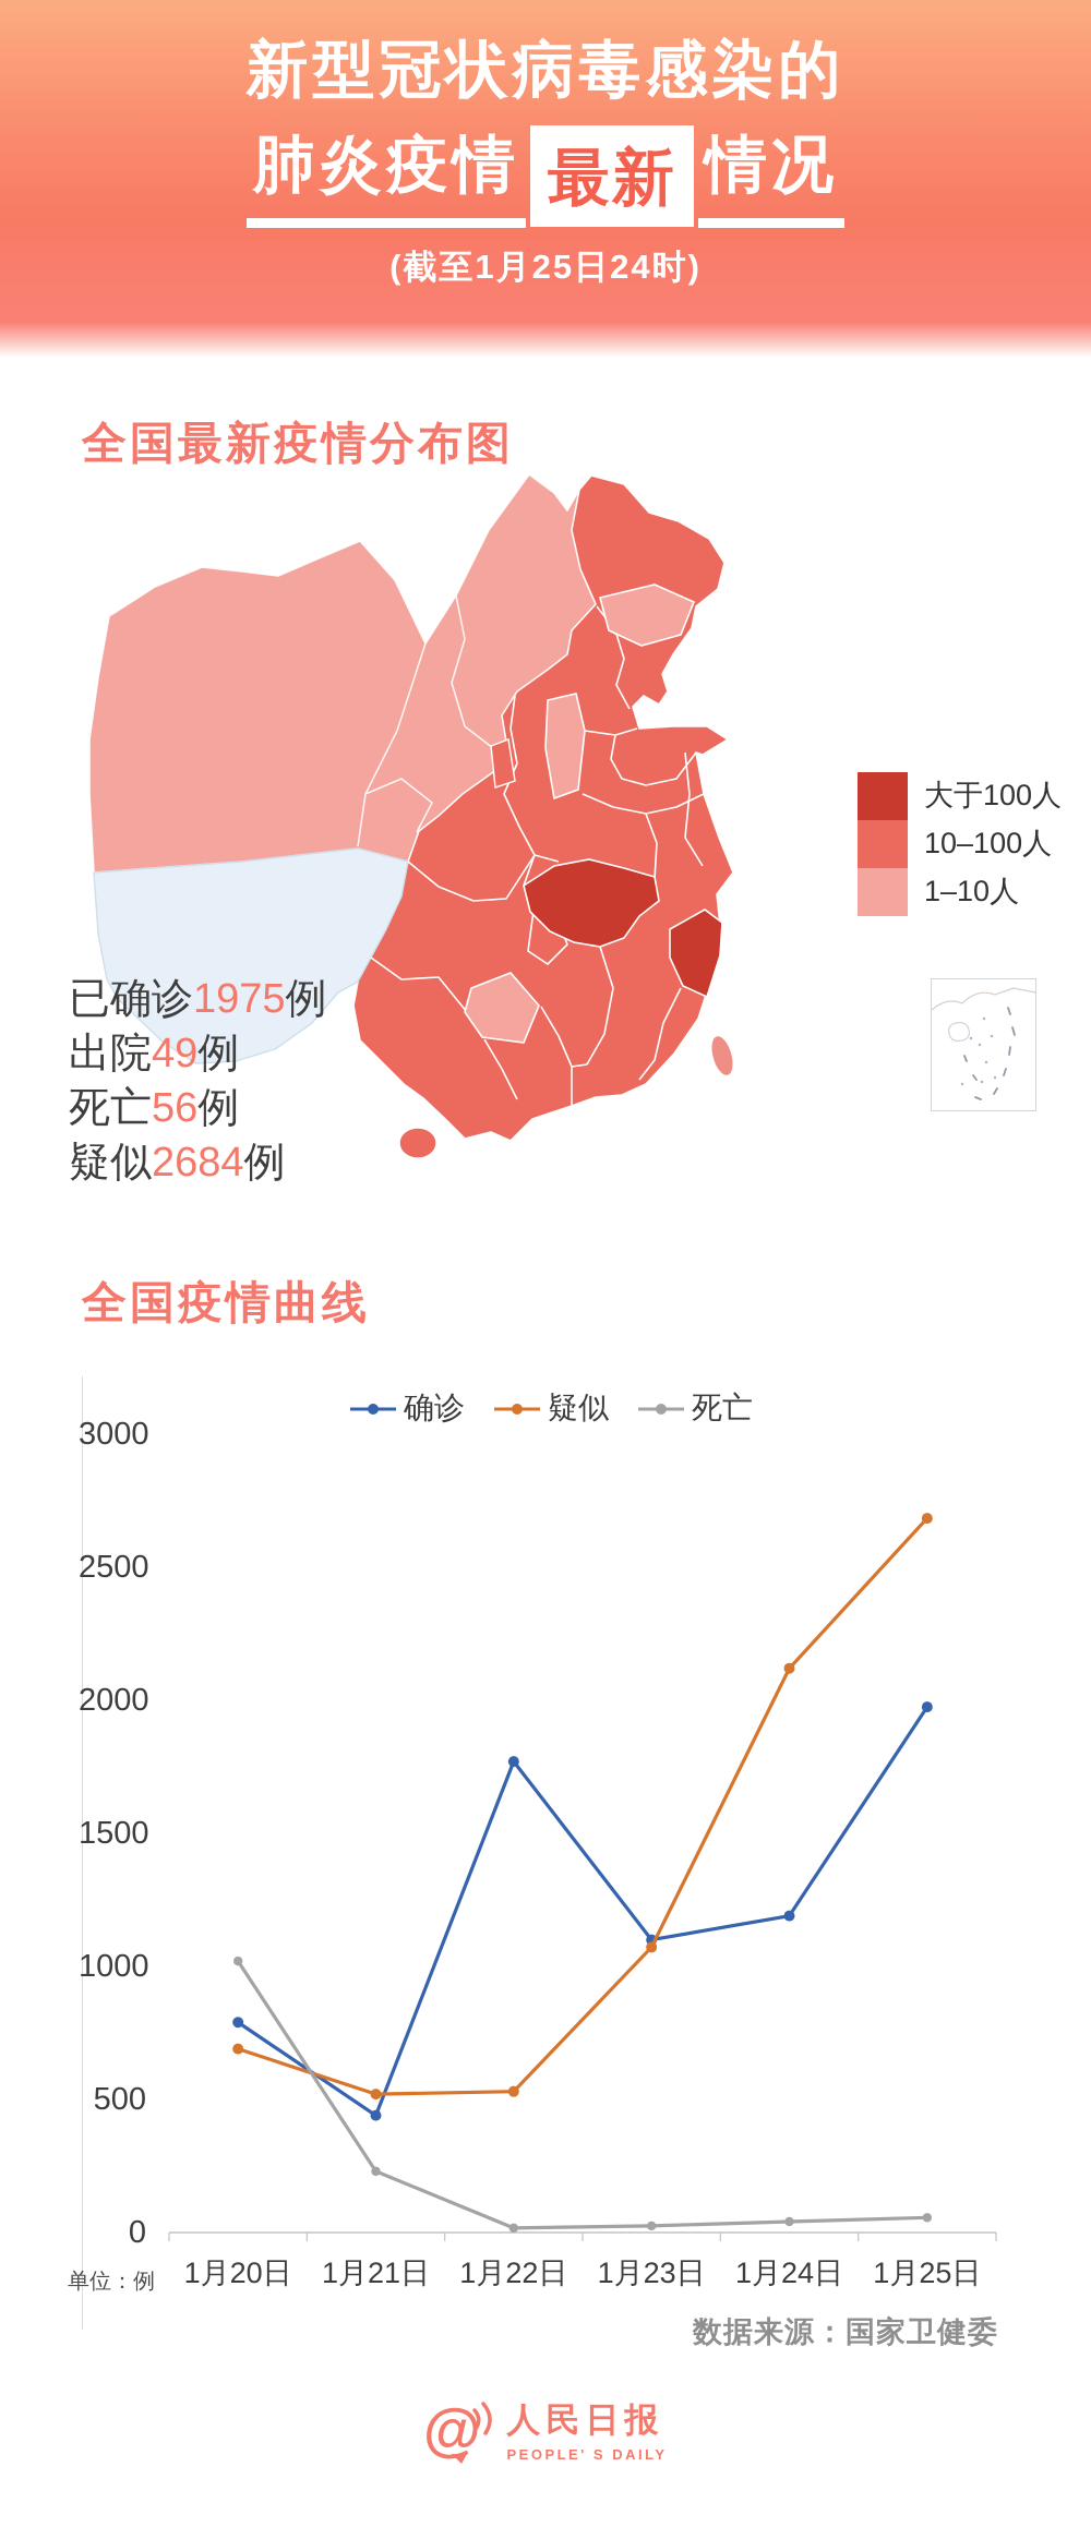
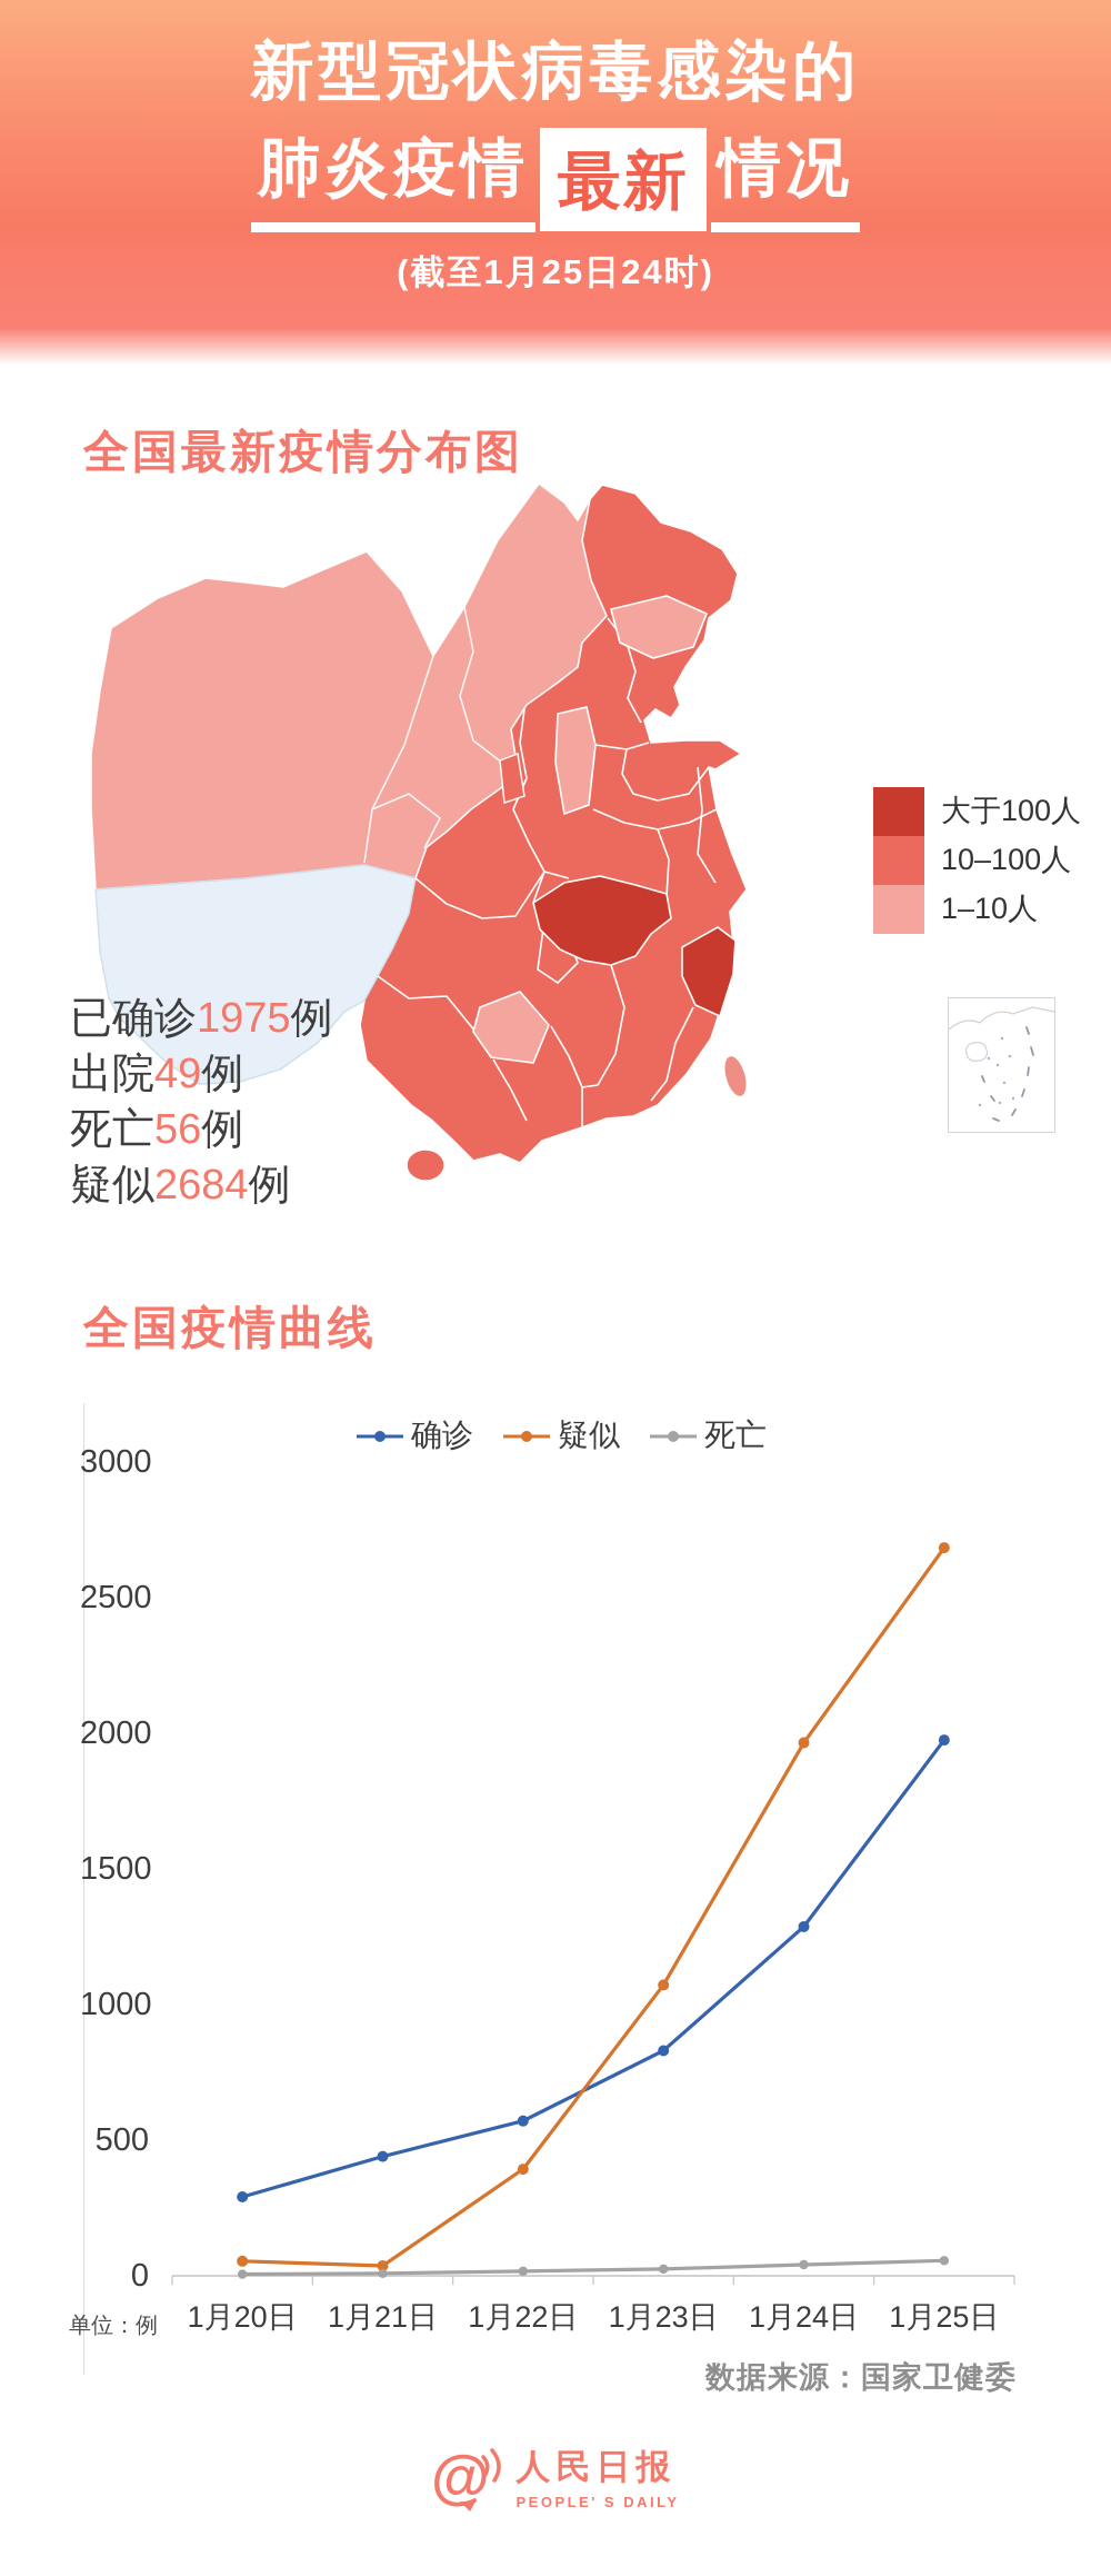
确诊/1月20日: 790 -> 290
疑似/1月20日: 690 -> 50
死亡/1月20日: 1020 -> 10
疑似/1月21日: 520 -> 40
死亡/1月21日: 230 -> 10
确诊/1月22日: 1770 -> 570
疑似/1月22日: 530 -> 390
确诊/1月23日: 1100 -> 830
确诊/1月24日: 1190 -> 1290
疑似/1月24日: 2120 -> 1960
